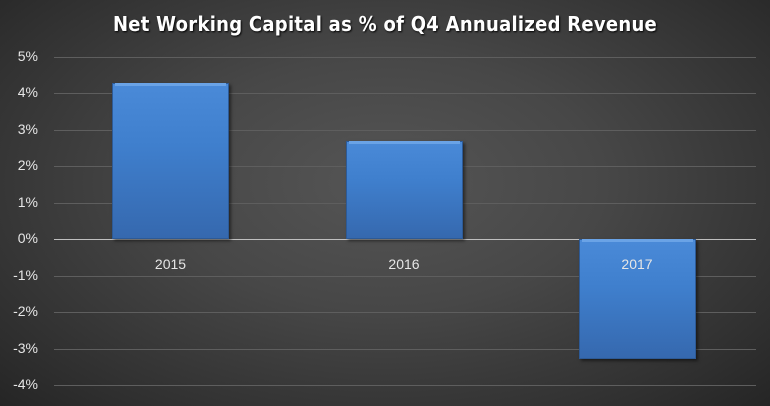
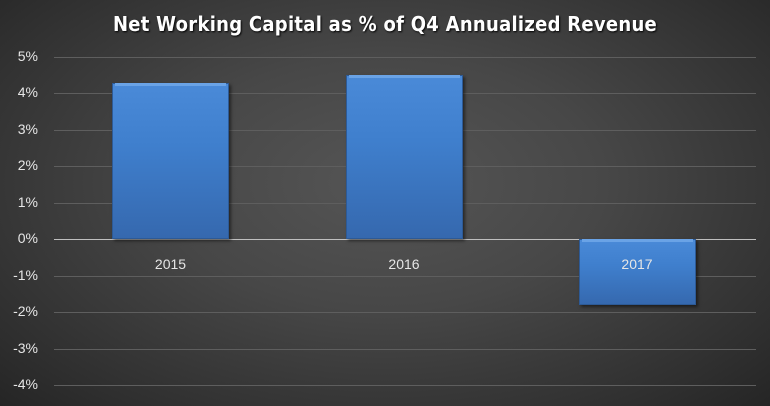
2016: 2.7% -> 4.5%
2017: -3.3% -> -1.8%
